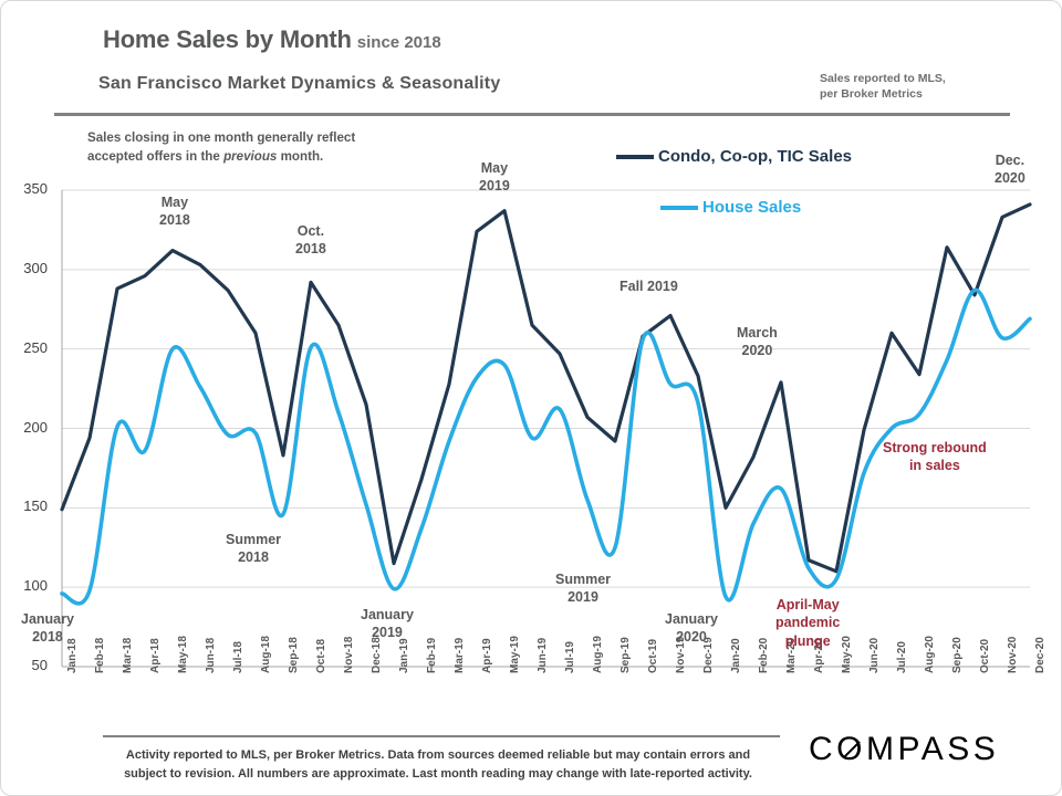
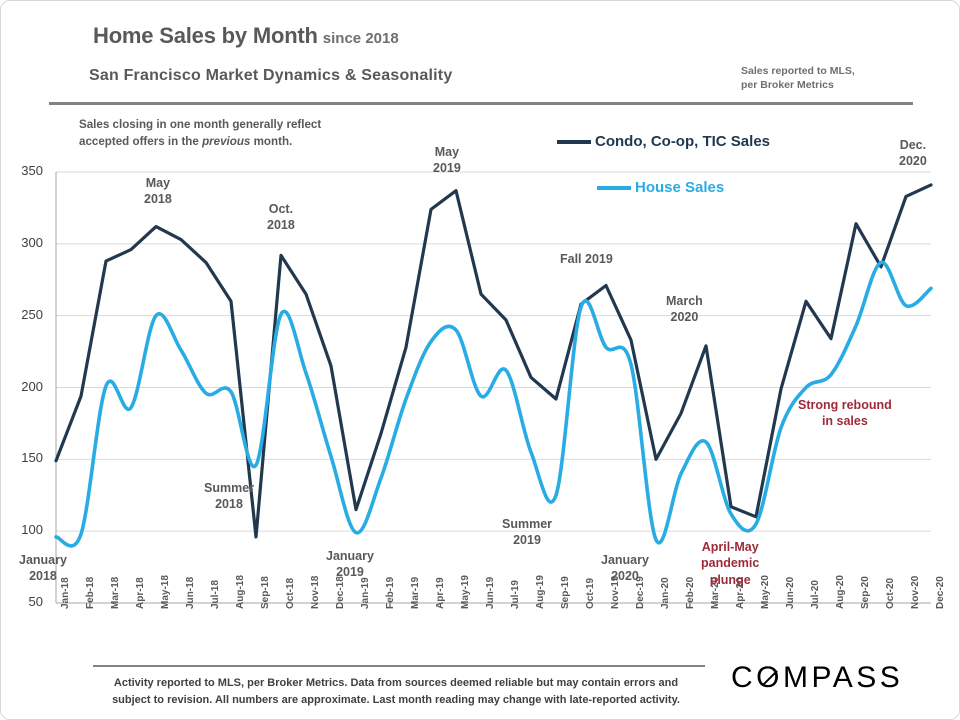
Condo, Co-op, TIC Sales/Sep-18: 183 -> 96
